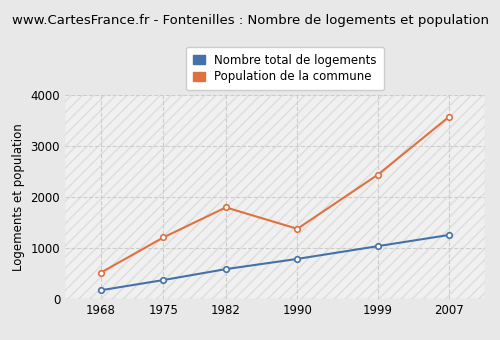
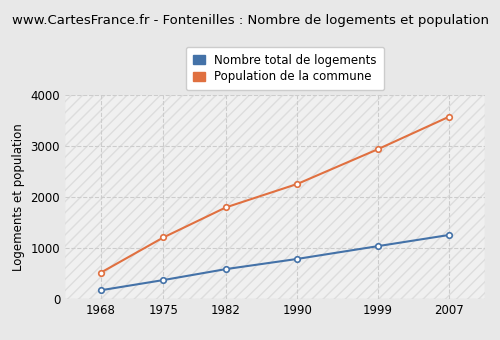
Population de la commune/1990: 1380 -> 2260
Population de la commune/1999: 2440 -> 2940
